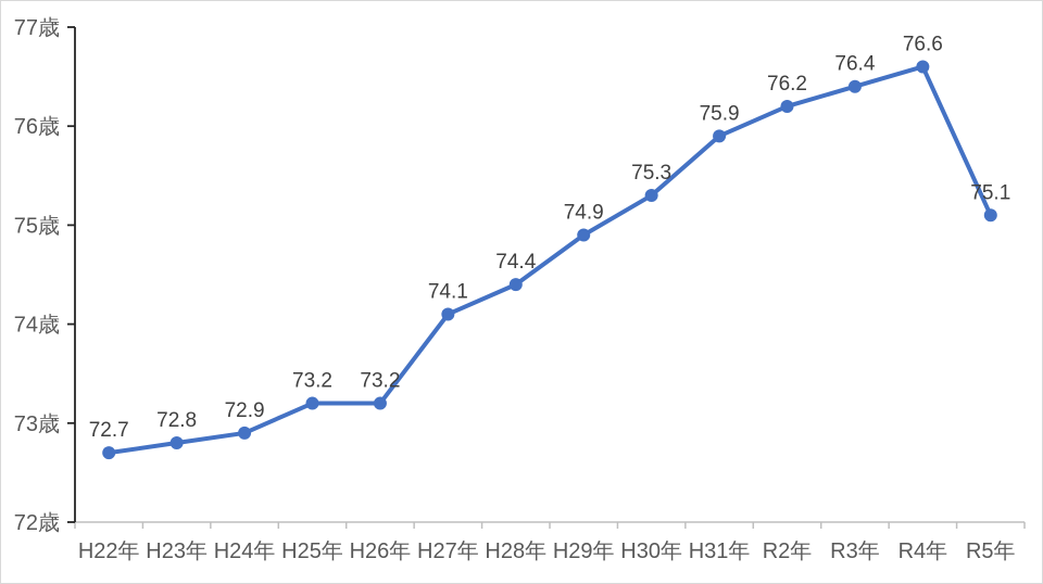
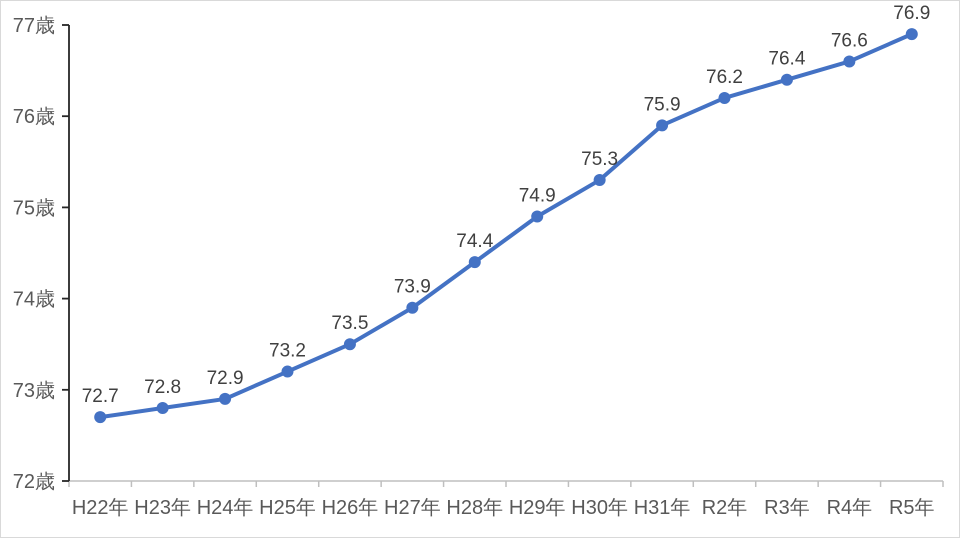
H26年: 73.2 -> 73.5
H27年: 74.1 -> 73.9
R5年: 75.1 -> 76.9
